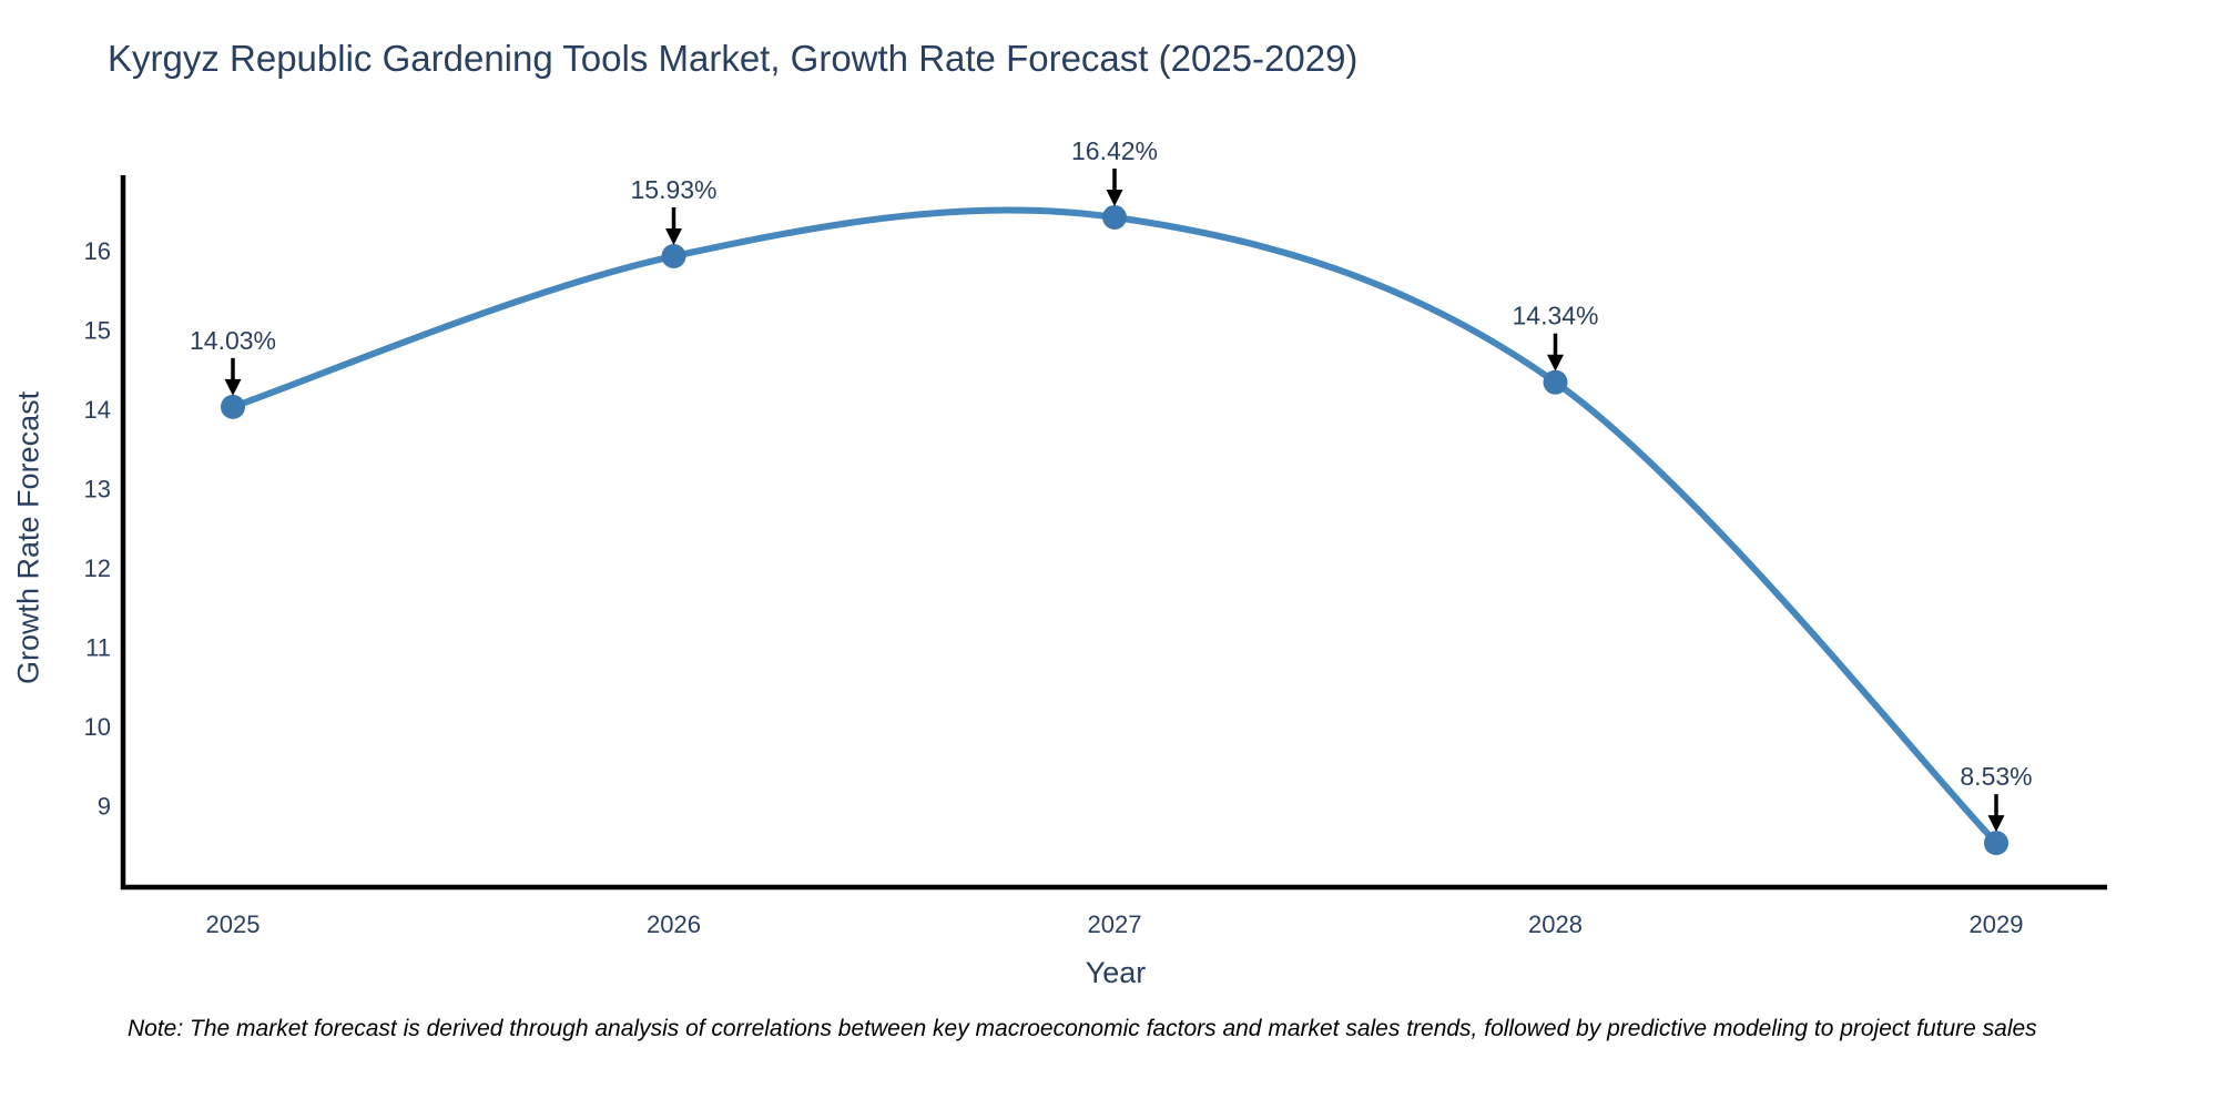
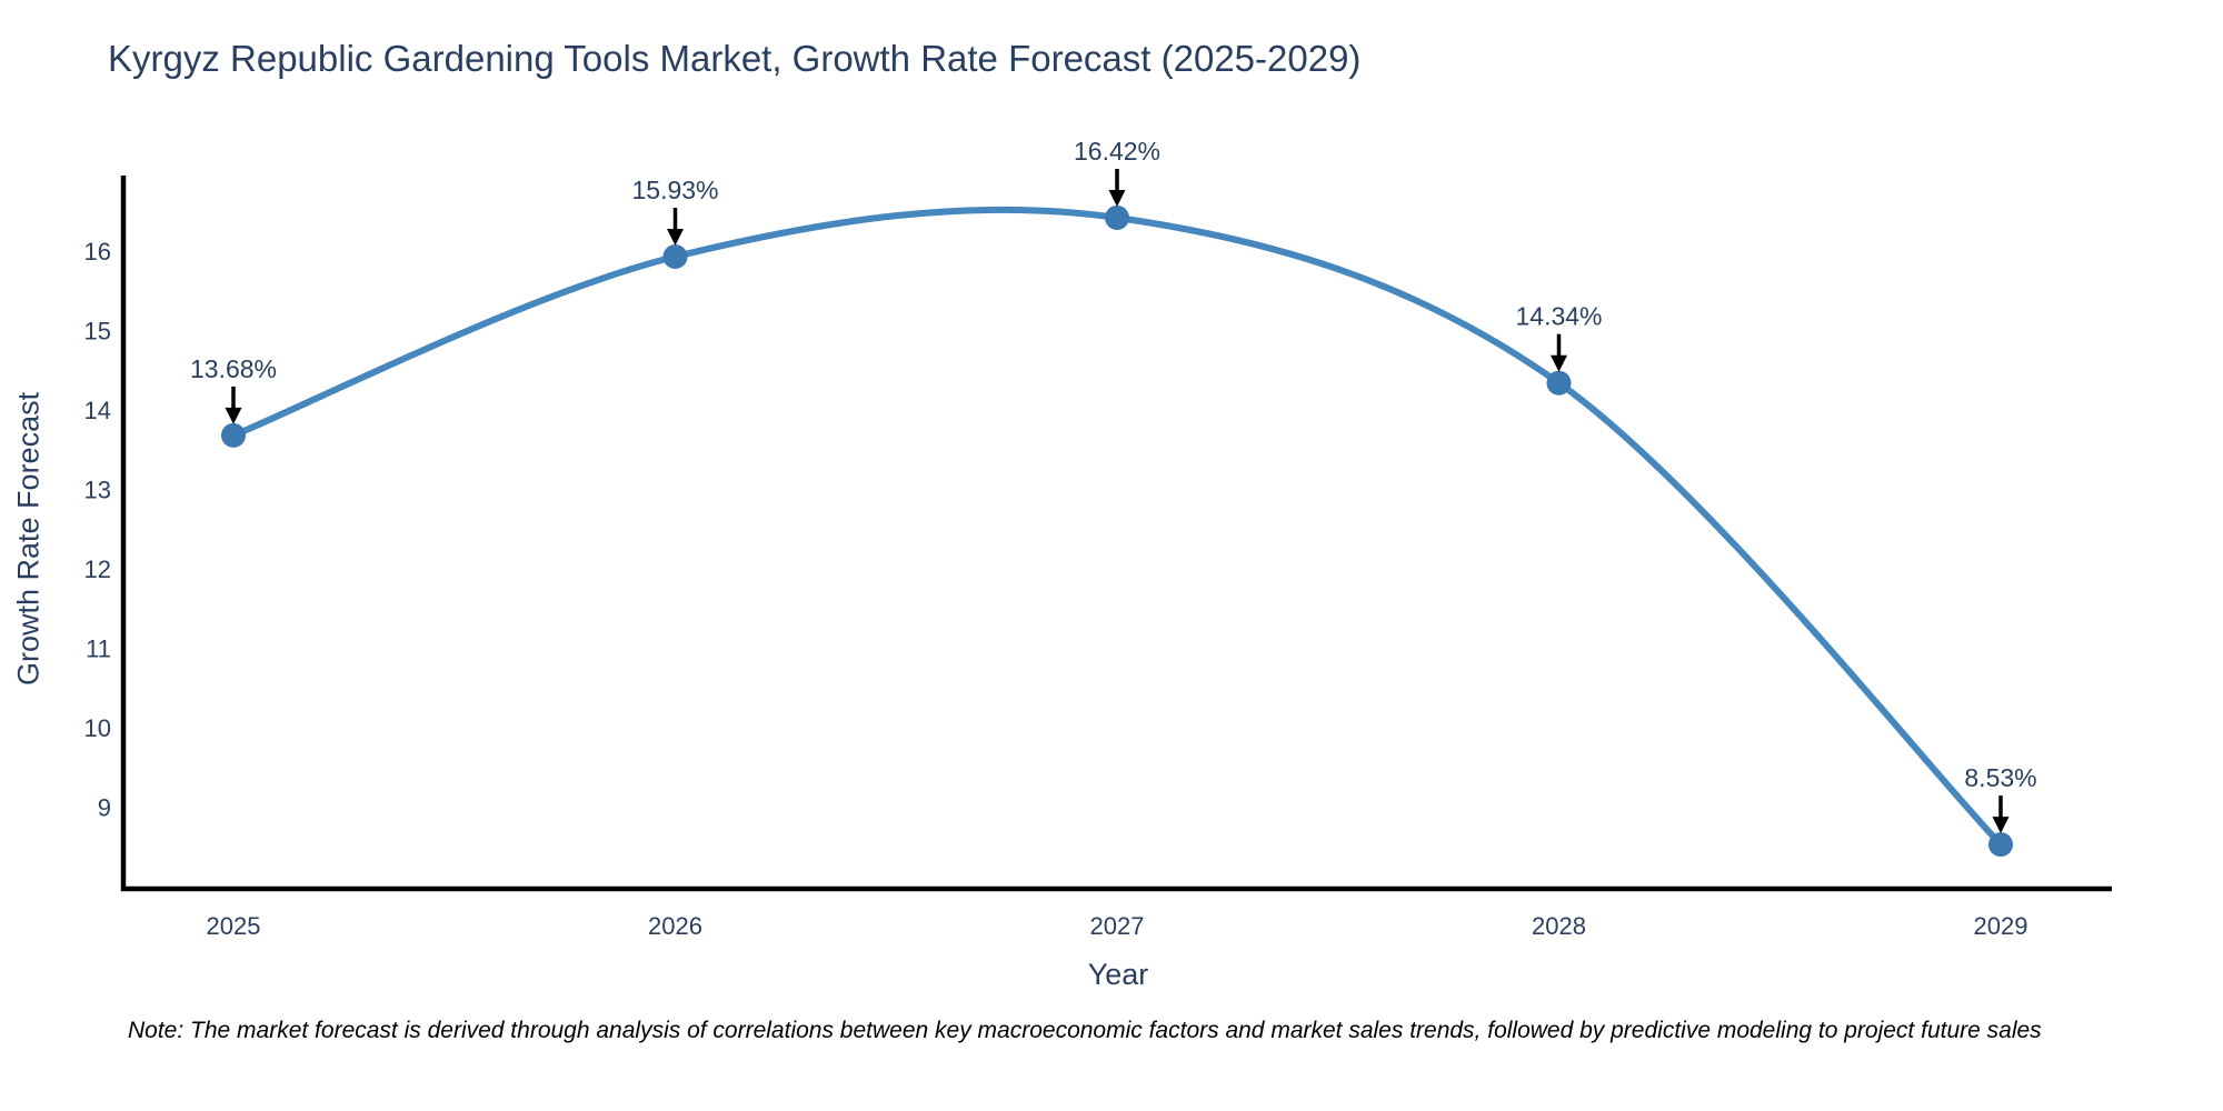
2025: 14.03% -> 13.68%
